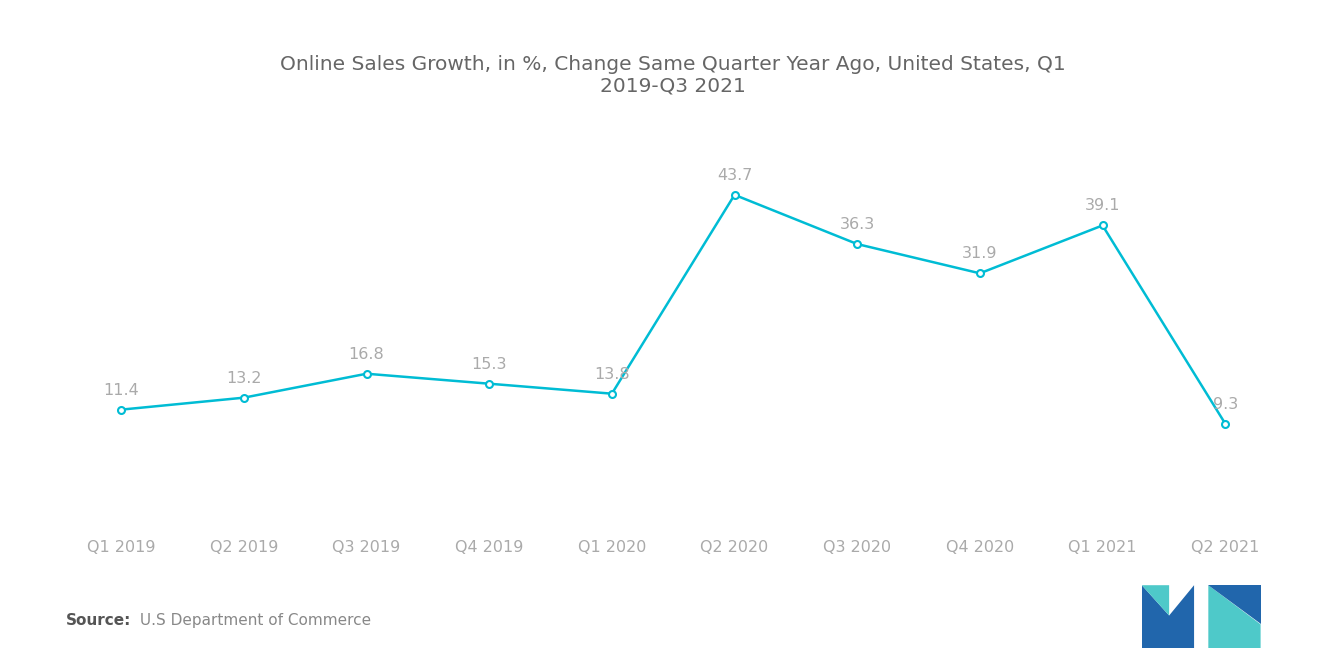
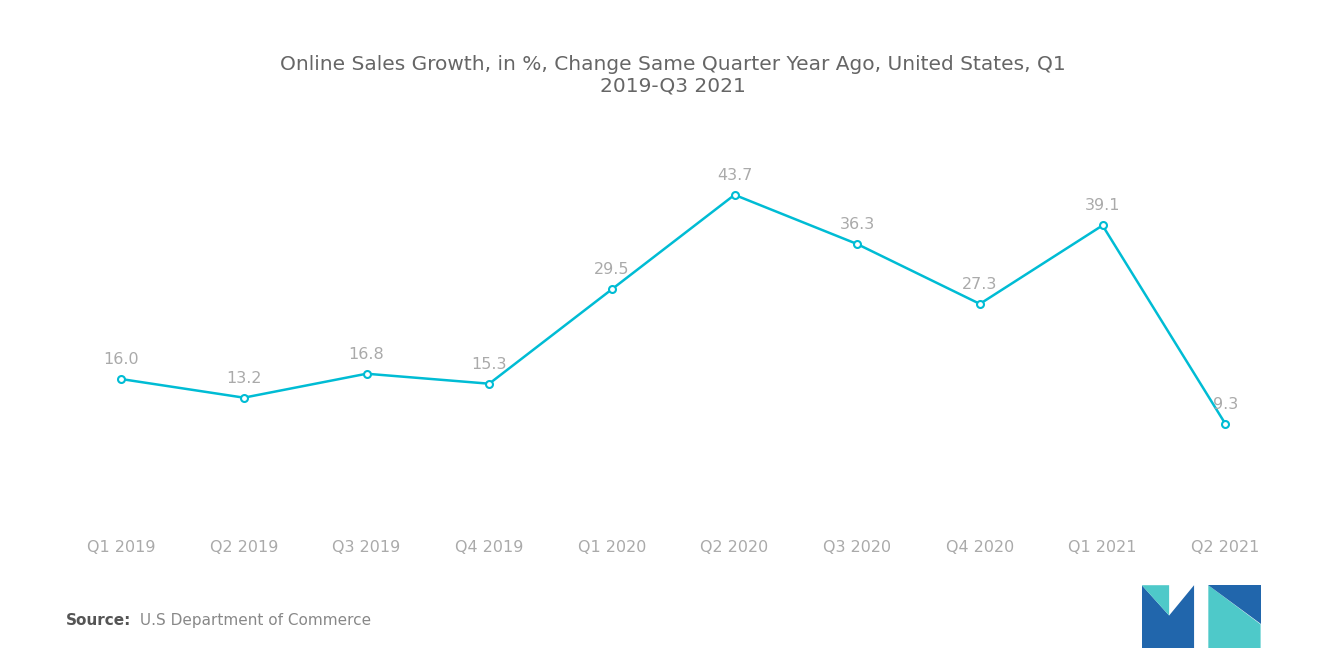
Q1 2019: 11.4 -> 16.0
Q1 2020: 13.8 -> 29.5
Q4 2020: 31.9 -> 27.3
